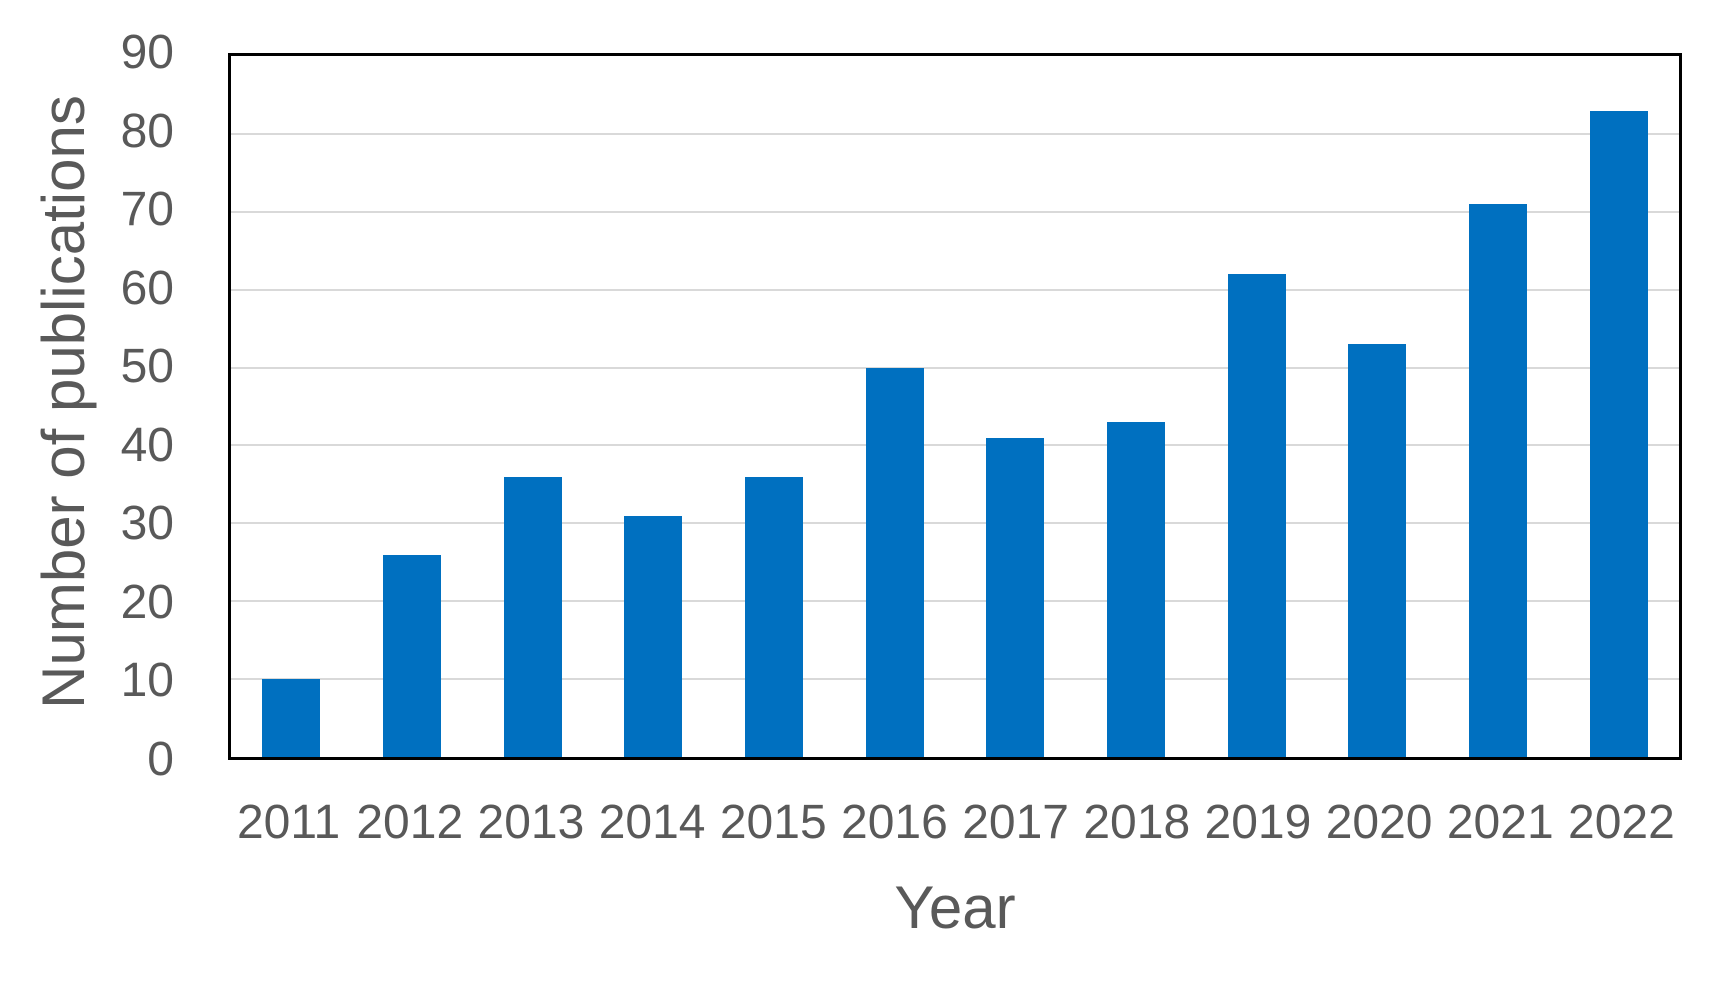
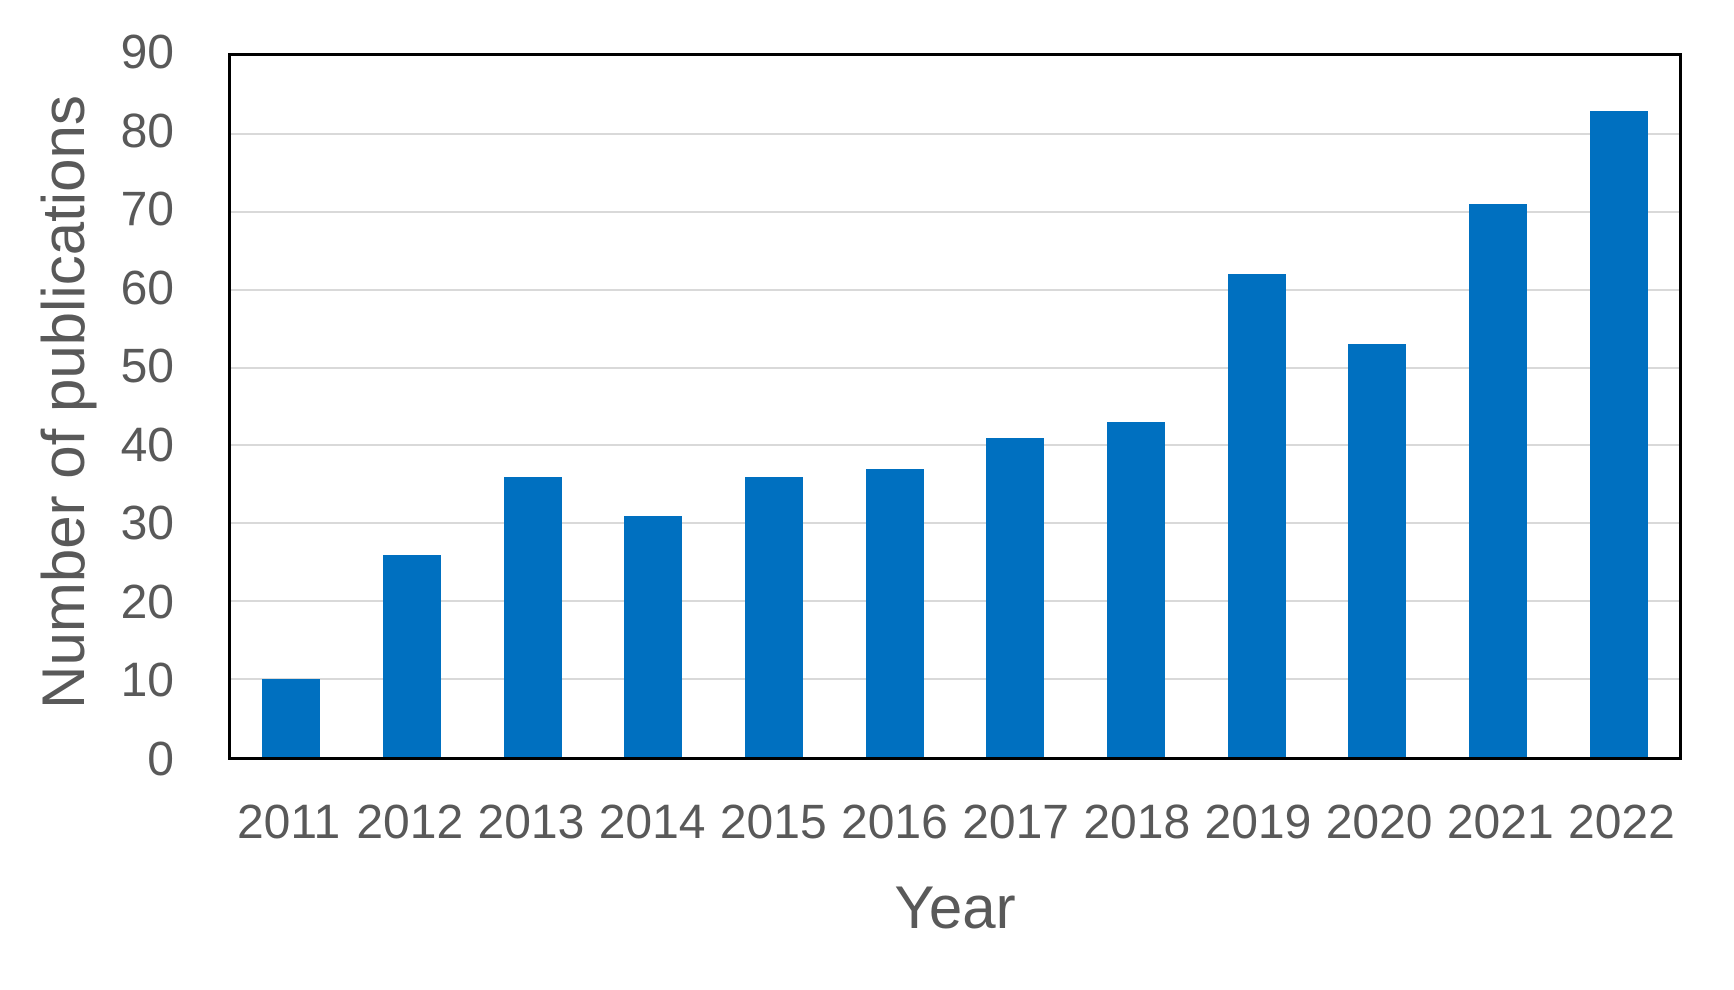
2016: 50 -> 37
